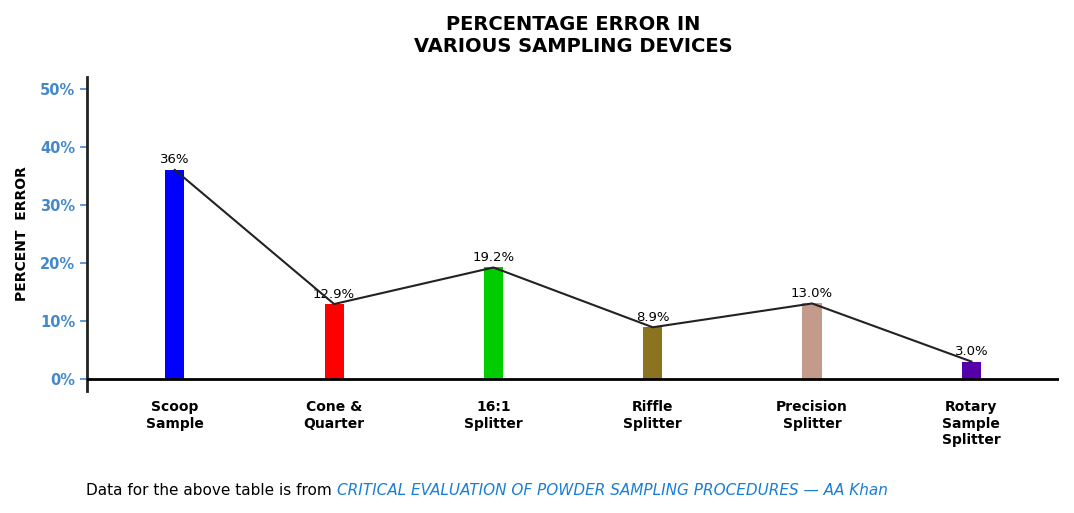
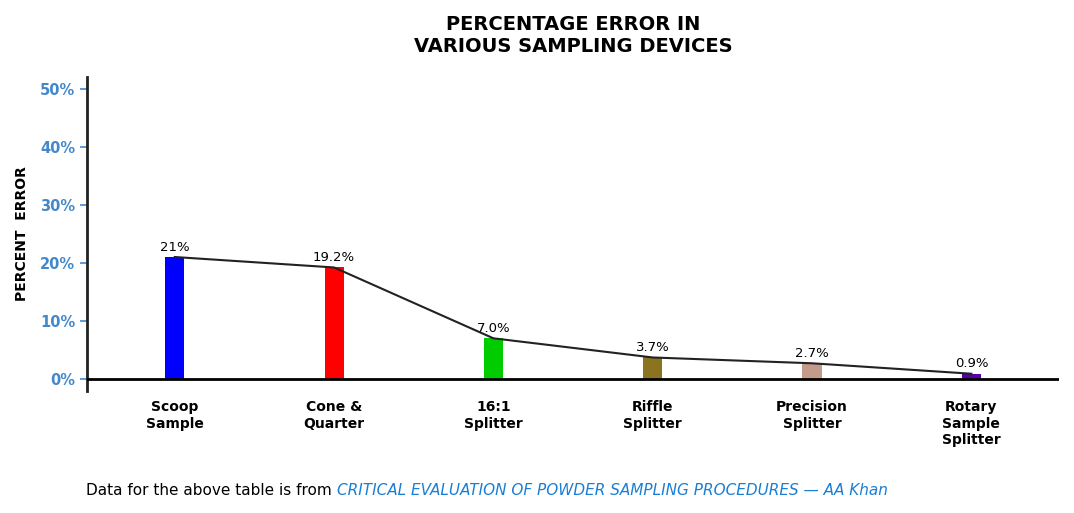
Scoop Sample: 36% -> 21%
Cone & Quarter: 12.9% -> 19.2%
16:1 Splitter: 19.2% -> 7.0%
Riffle Splitter: 8.9% -> 3.7%
Precision Splitter: 13.0% -> 2.7%
Rotary Sample Splitter: 3.0% -> 0.9%
